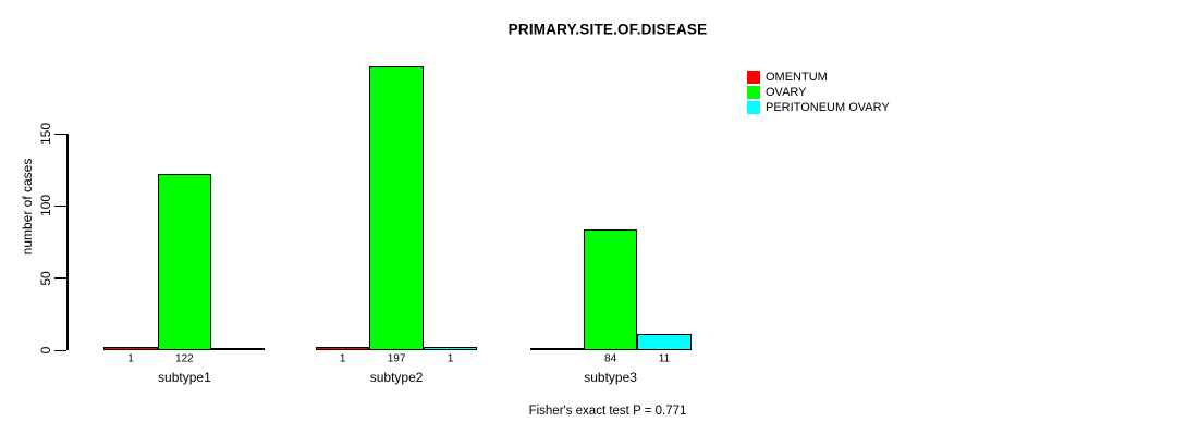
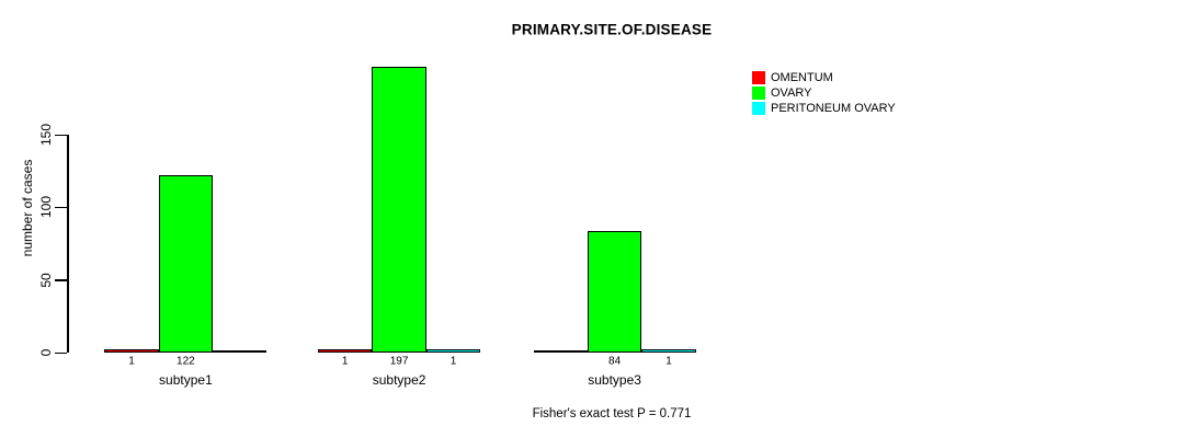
PERITONEUM OVARY/subtype3: 11 -> 1
